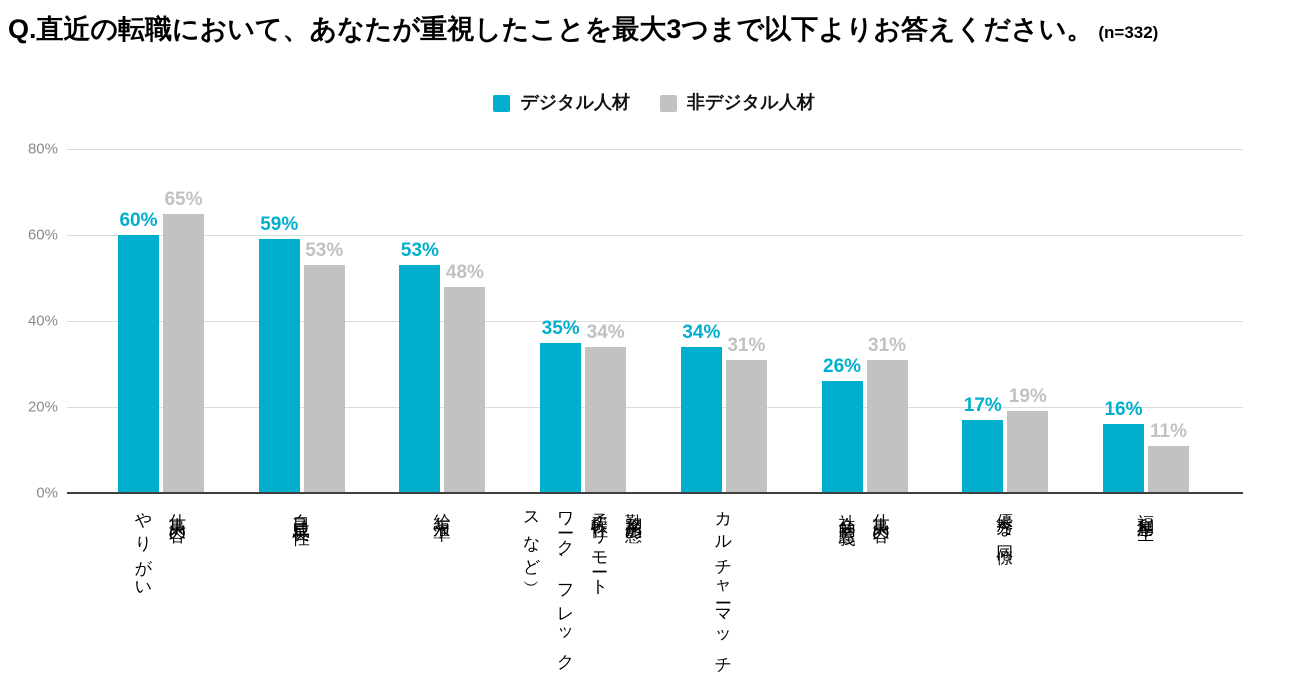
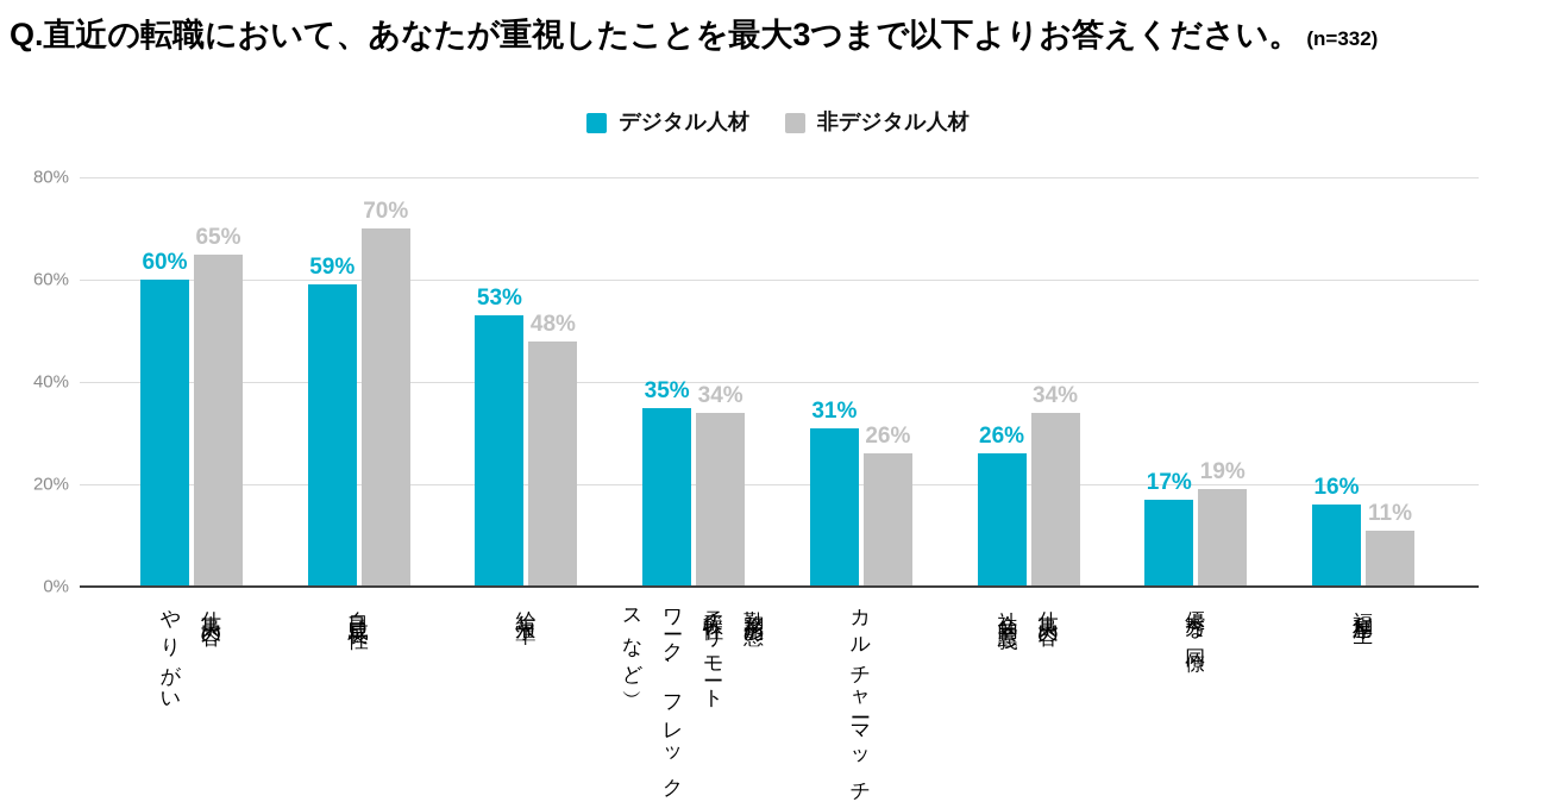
非デジタル人材/自己成長性: 53% -> 70%
デジタル人材/カルチャーマッチ: 34% -> 31%
非デジタル人材/カルチャーマッチ: 31% -> 26%
非デジタル人材/仕事内容の社会的意義: 31% -> 34%
